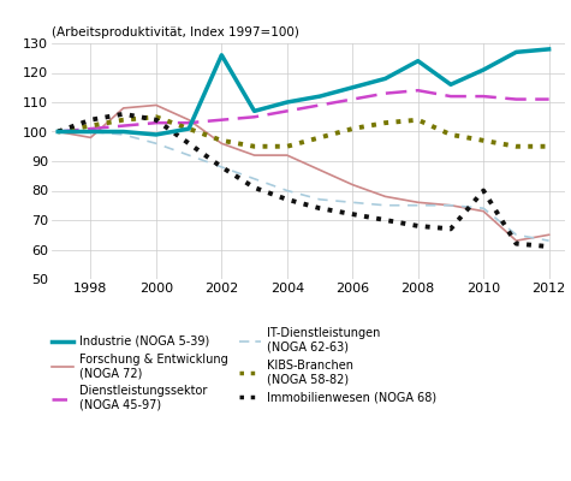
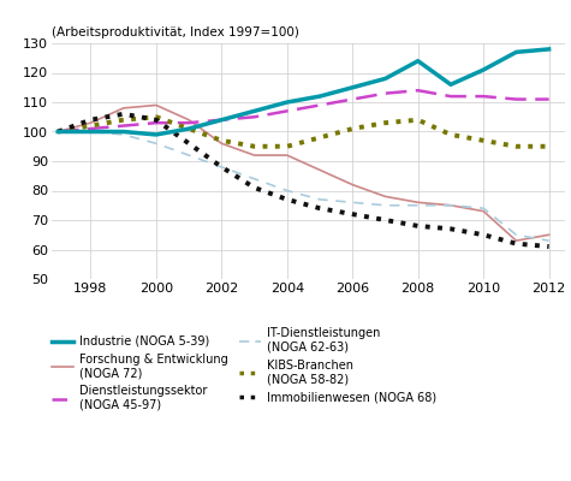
Forschung & Entwicklung (NOGA 72)/1998: 98 -> 103
Industrie (NOGA 5-39)/2002: 126 -> 104
Immobilienwesen (NOGA 68)/2010: 80 -> 65
